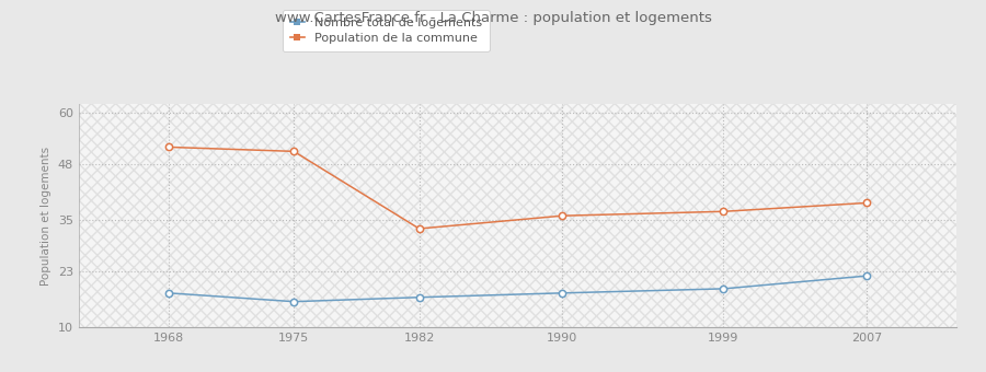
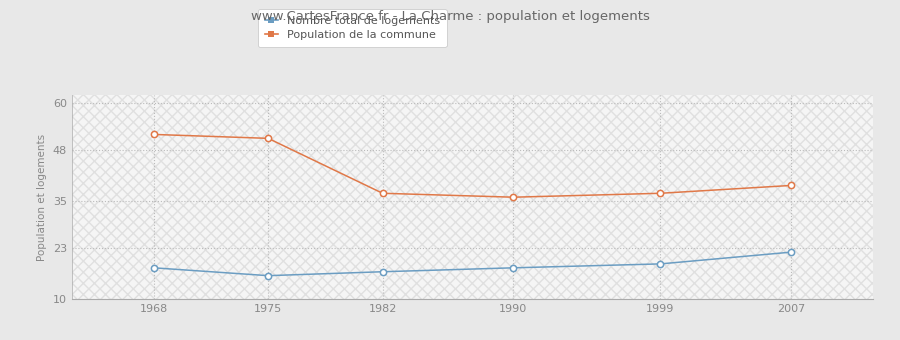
Population de la commune/1982: 33 -> 37
